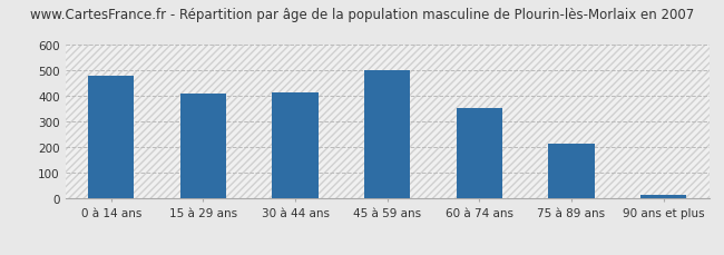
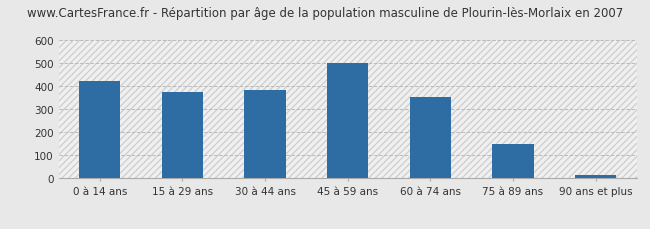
0 à 14 ans: 480 -> 422
15 à 29 ans: 410 -> 375
30 à 44 ans: 415 -> 385
75 à 89 ans: 215 -> 150
